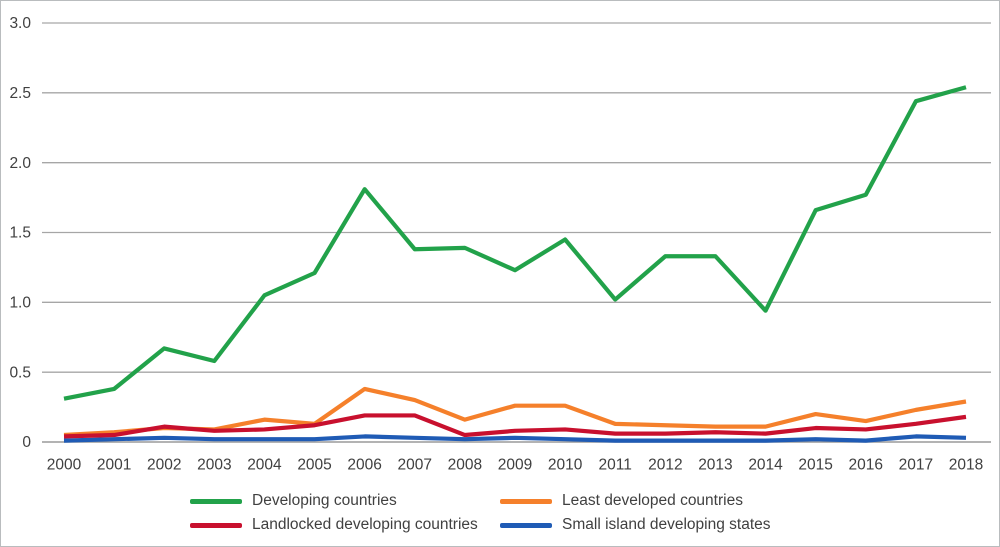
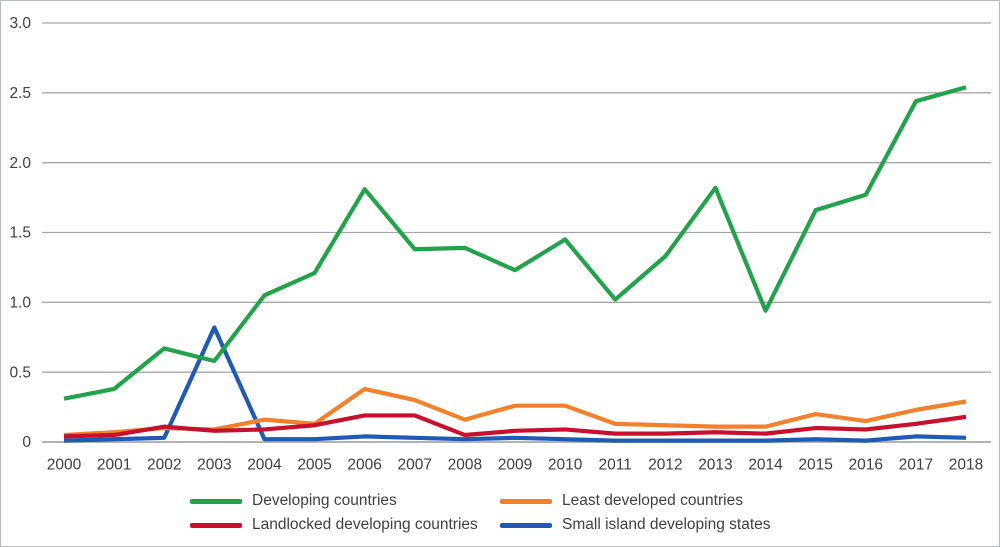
Small island developing states/2003: 0.02 -> 0.82
Developing countries/2013: 1.33 -> 1.82
